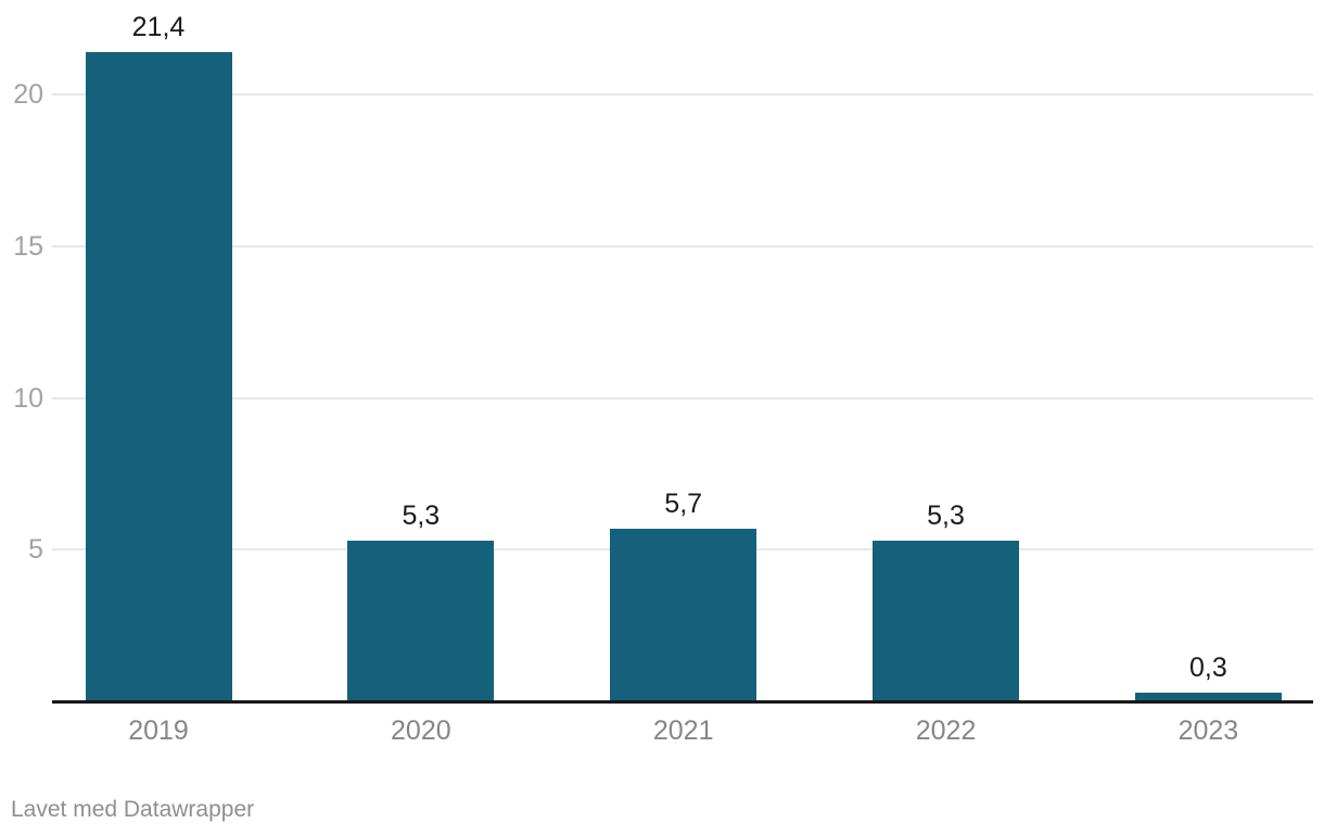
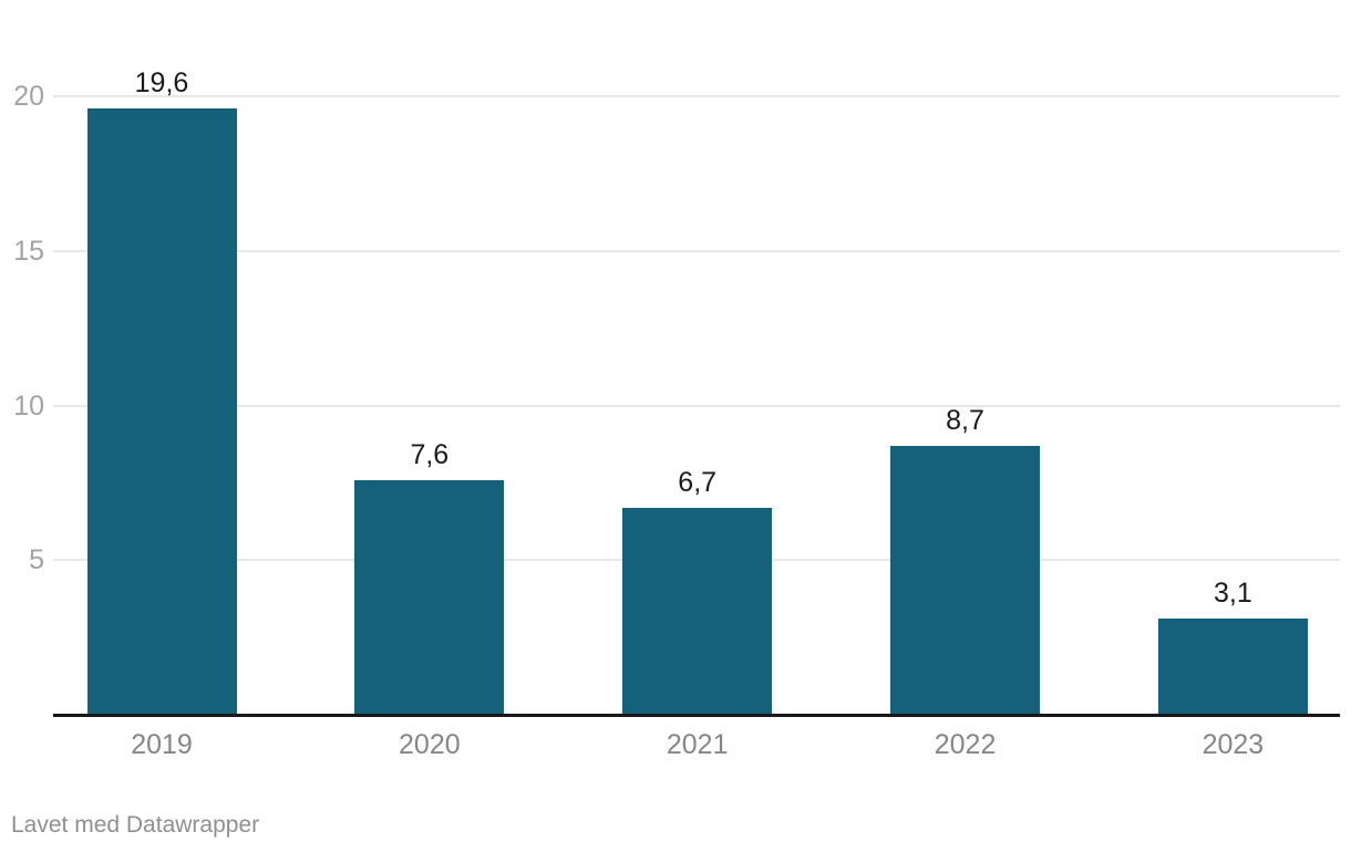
2019: 21,4 -> 19,6
2020: 5,3 -> 7,6
2021: 5,7 -> 6,7
2022: 5,3 -> 8,7
2023: 0,3 -> 3,1
